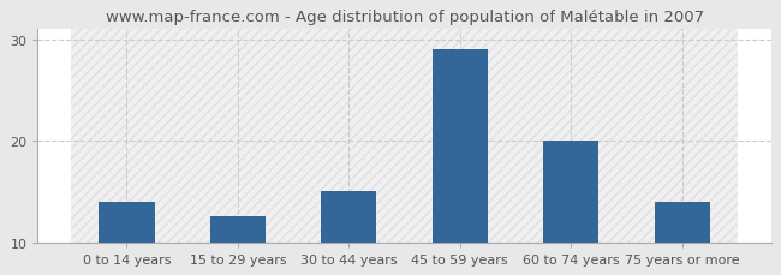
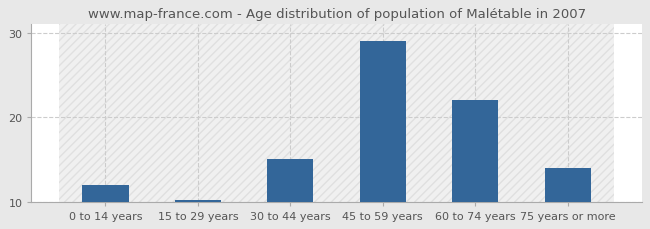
0 to 14 years: 14.0 -> 12.0
15 to 29 years: 12.6 -> 10.2
60 to 74 years: 20.0 -> 22.0
